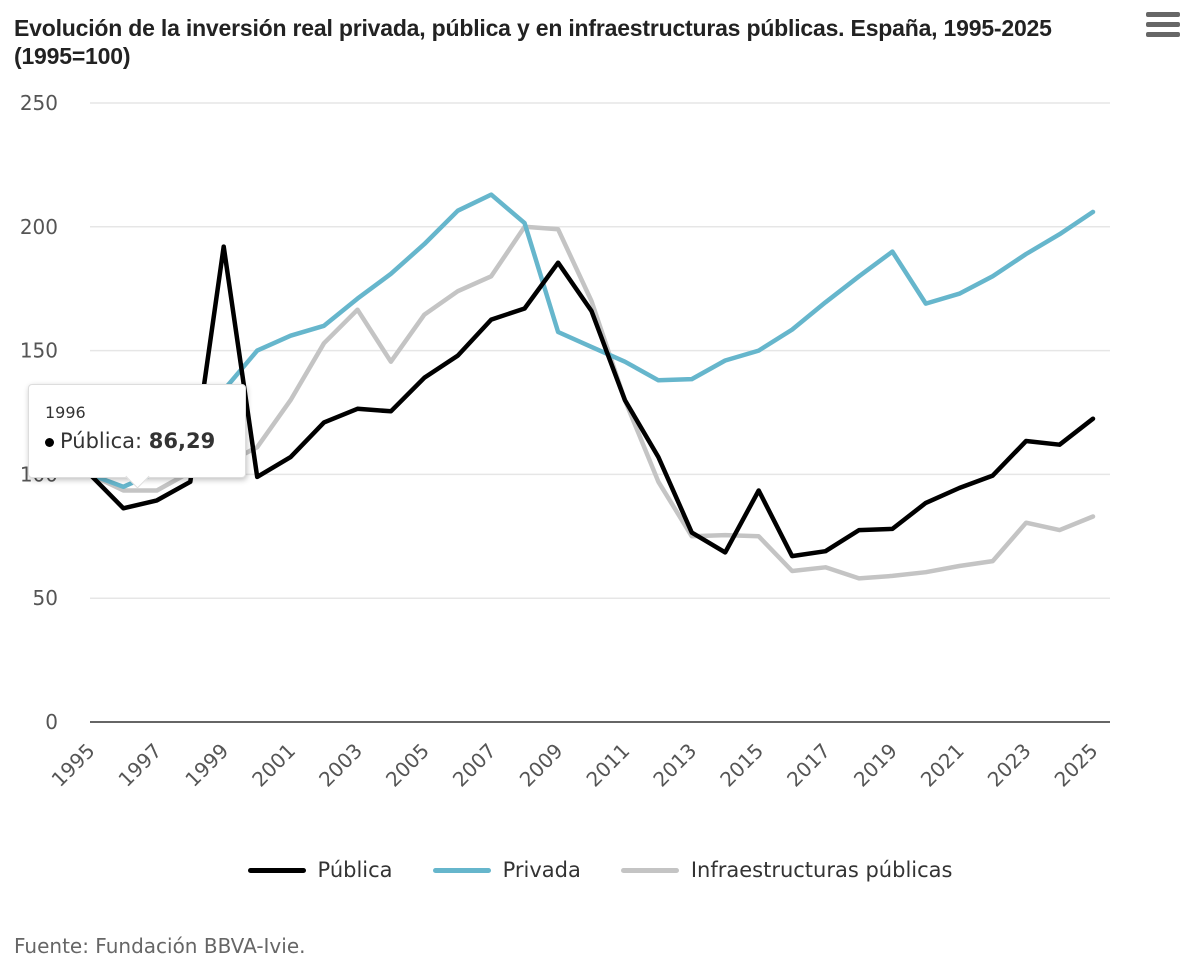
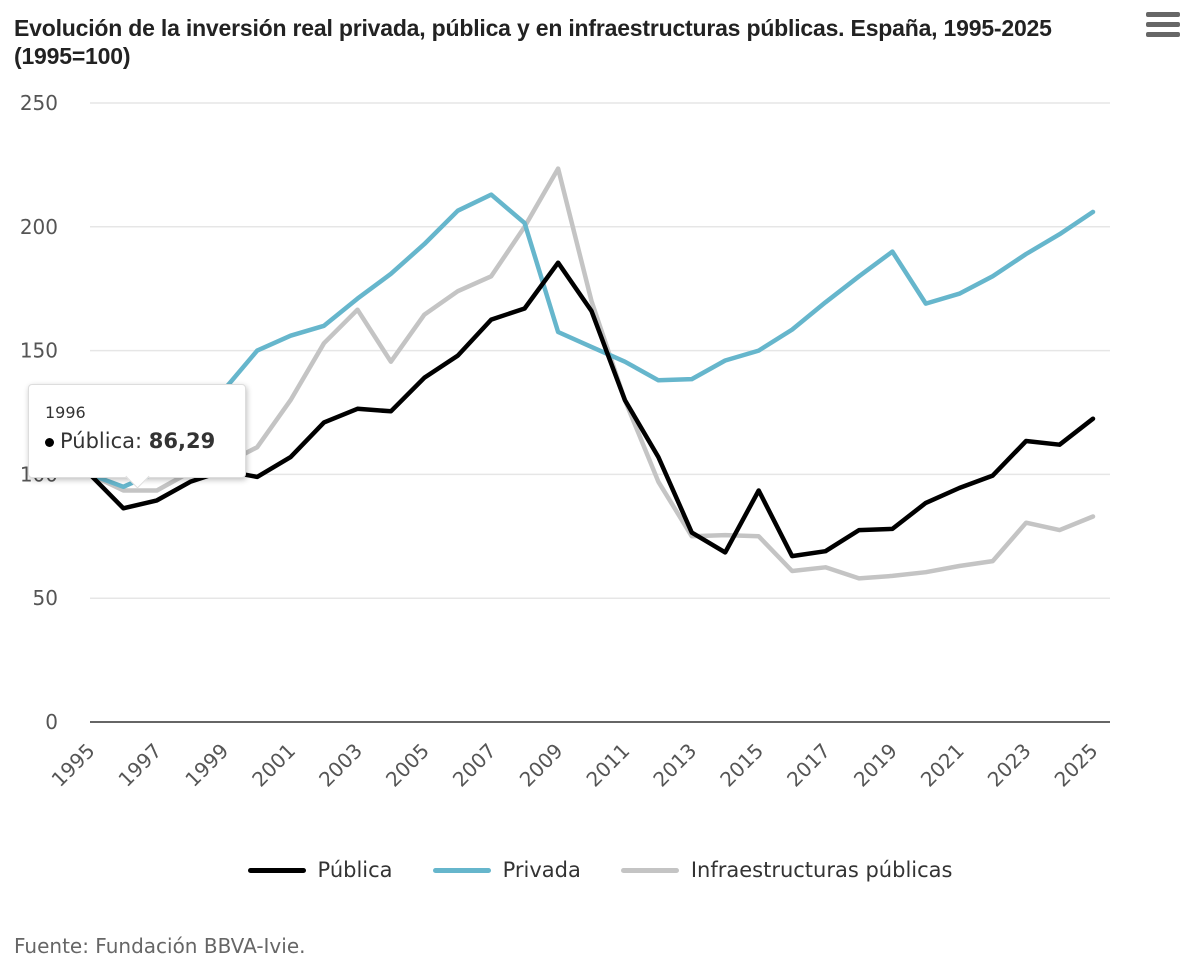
Pública/1999: 192 -> 102
Infraestructuras públicas/2009: 199 -> 224
